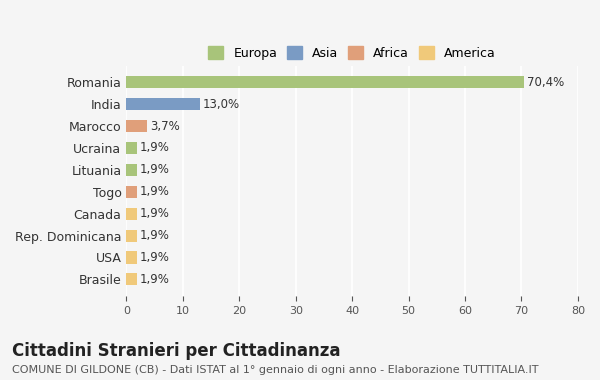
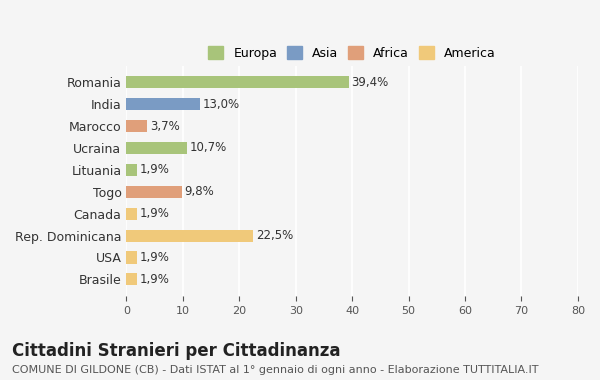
Romania: 70,4% -> 39,4%
Ucraina: 1,9% -> 10,7%
Togo: 1,9% -> 9,8%
Rep. Dominicana: 1,9% -> 22,5%
